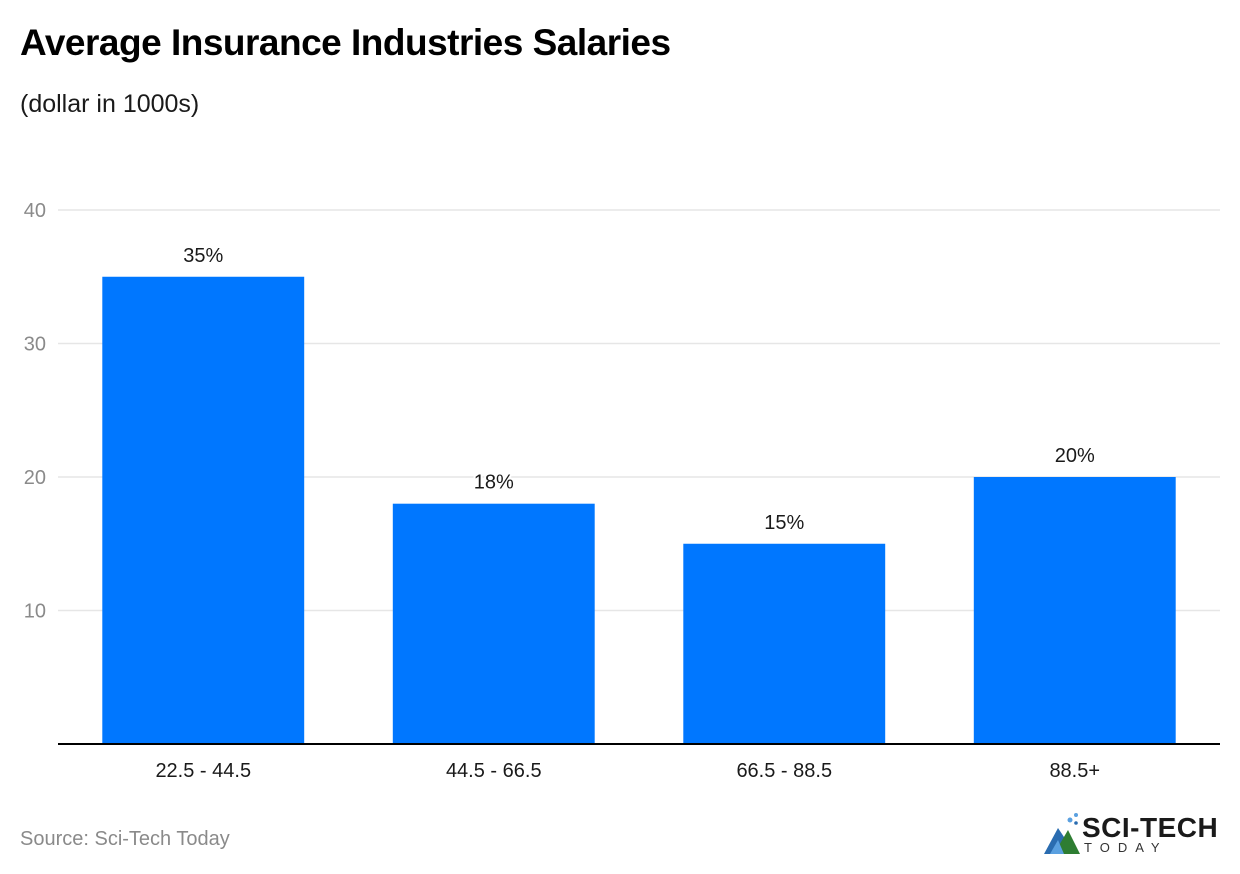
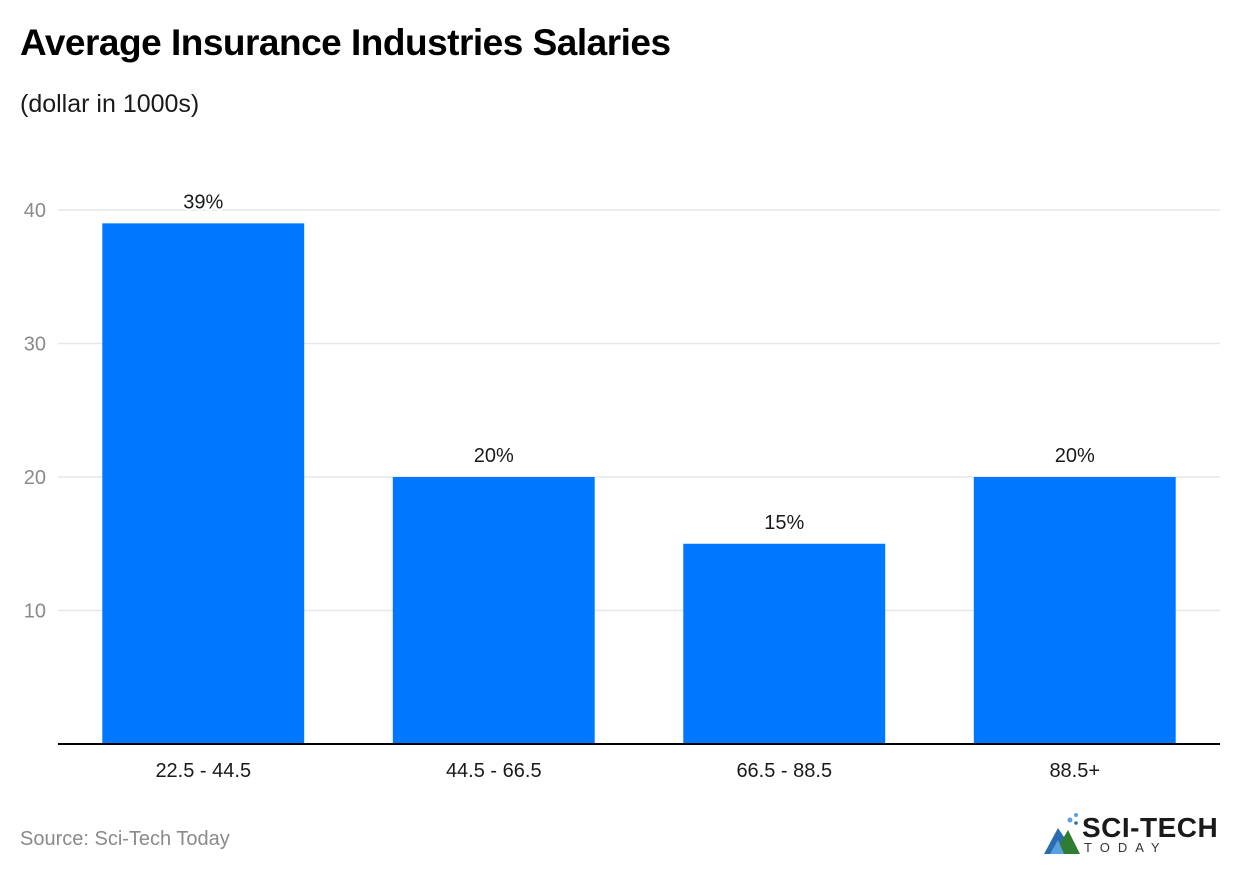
22.5 - 44.5: 35% -> 39%
44.5 - 66.5: 18% -> 20%
